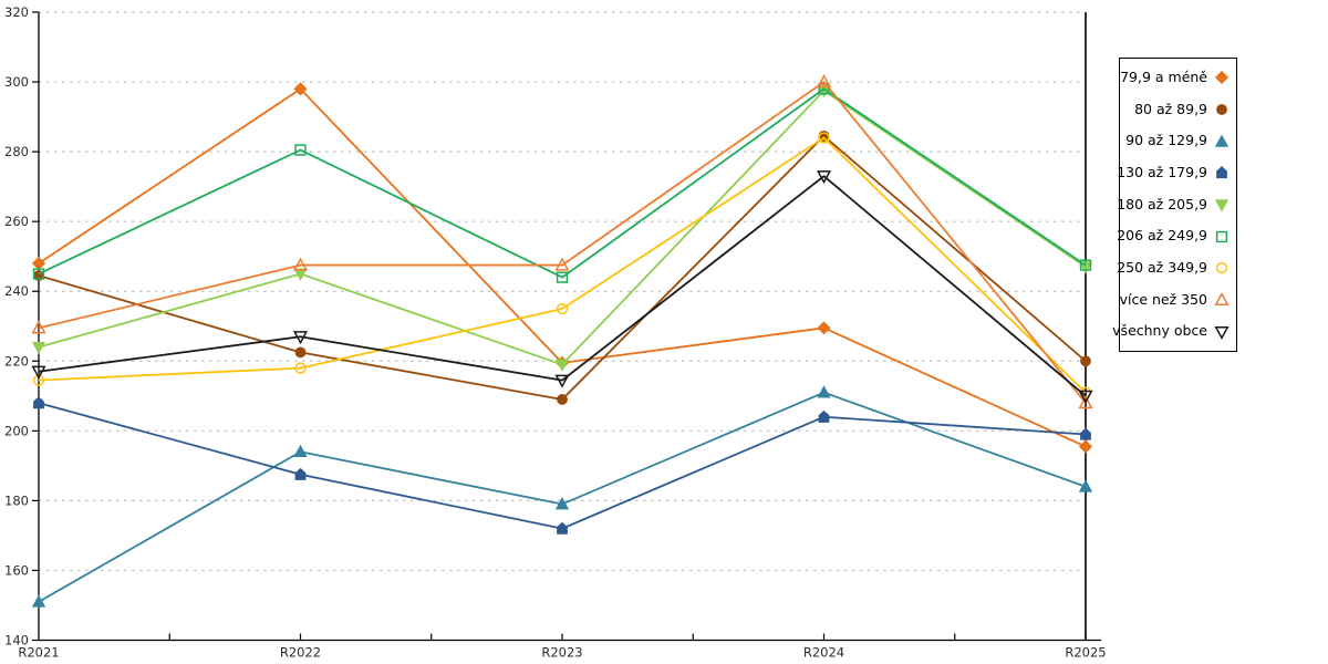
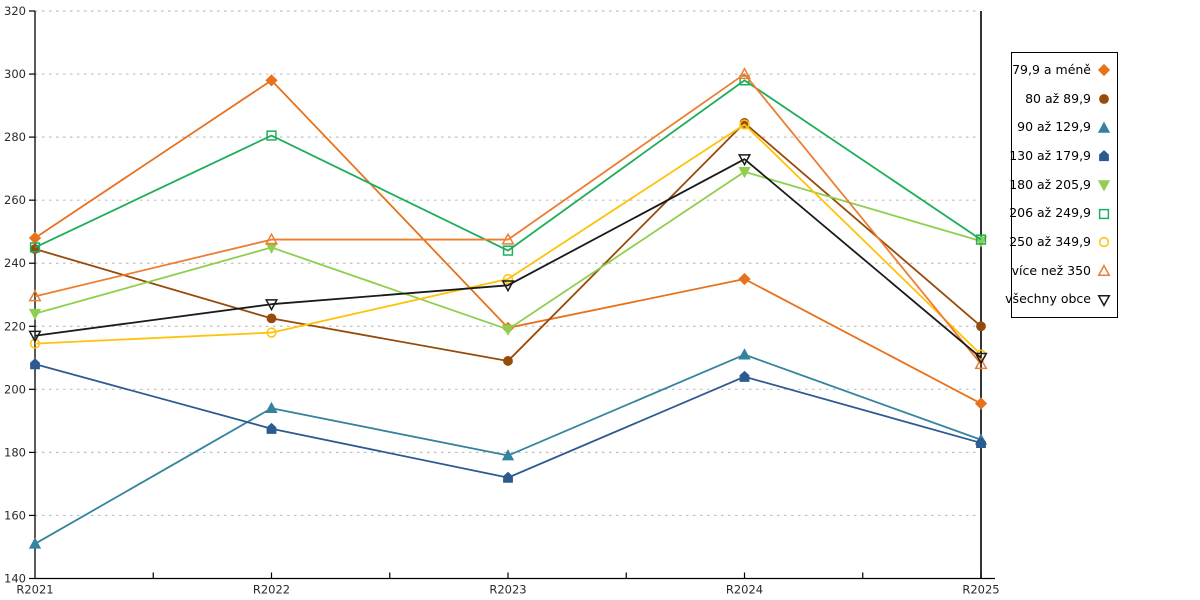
všechny obce/R2023: 214 -> 233
79,9 a méně/R2024: 230 -> 235
180 až 205,9/R2024: 298 -> 269
130 až 179,9/R2025: 199 -> 183
